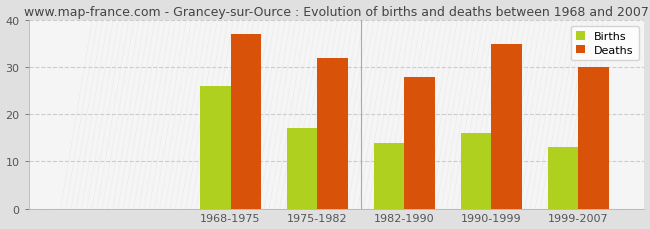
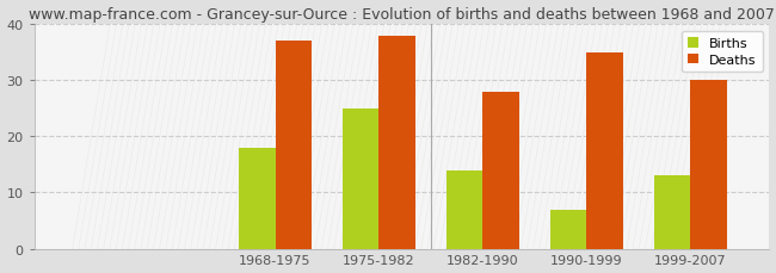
Births/1968-1975: 26 -> 18
Births/1975-1982: 17 -> 25
Deaths/1975-1982: 32 -> 38
Births/1990-1999: 16 -> 7
